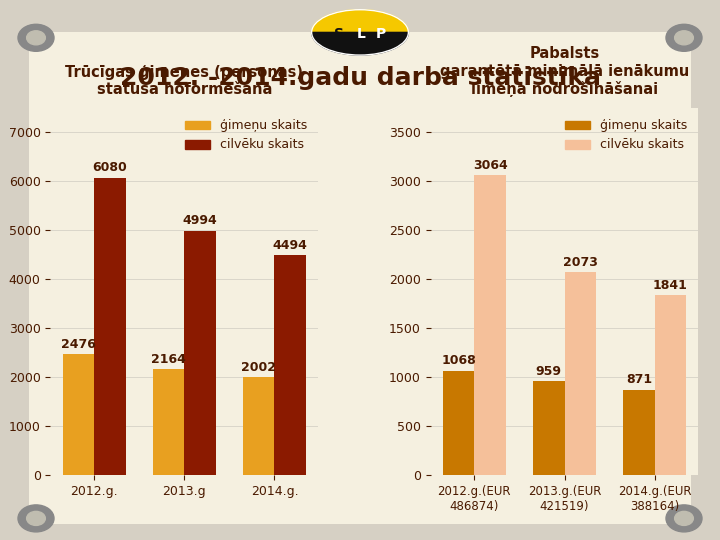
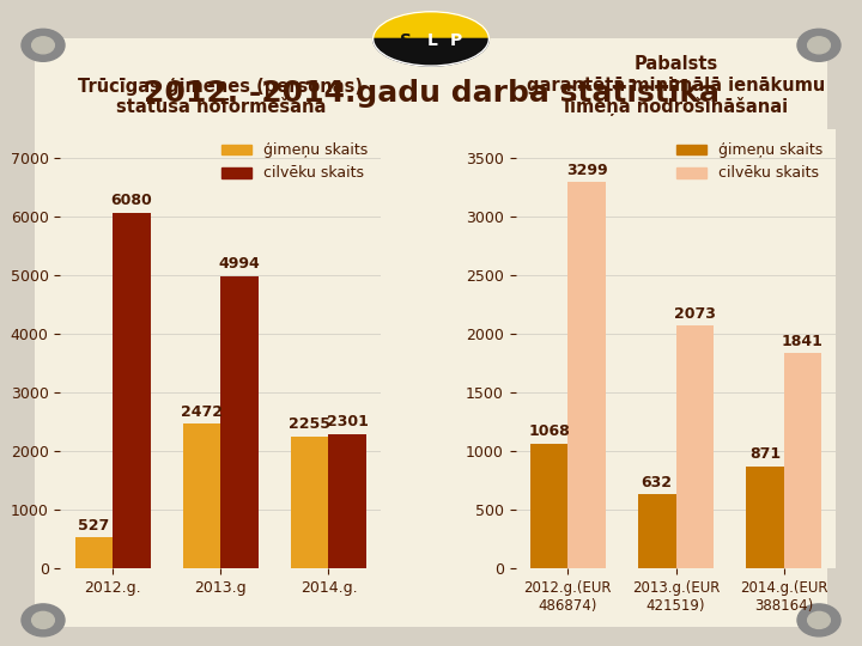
ģimeņu skaits/2012.g.: 2476 -> 527
ģimeņu skaits/2013.g: 2164 -> 2472
ģimeņu skaits/2014.g.: 2002 -> 2255
cilvēku skaits/2014.g.: 4494 -> 2301
cilvēku skaits/2012.g.(EUR 486874): 3064 -> 3299
ģimeņu skaits/2013.g.(EUR 421519): 959 -> 632
